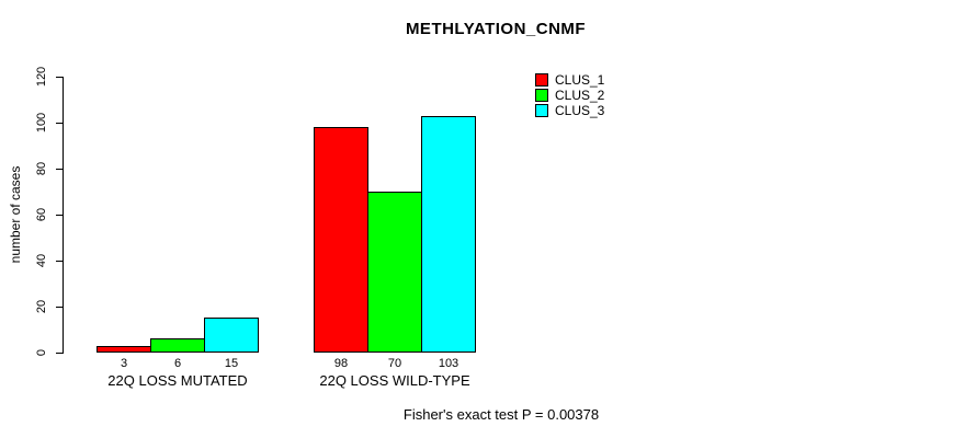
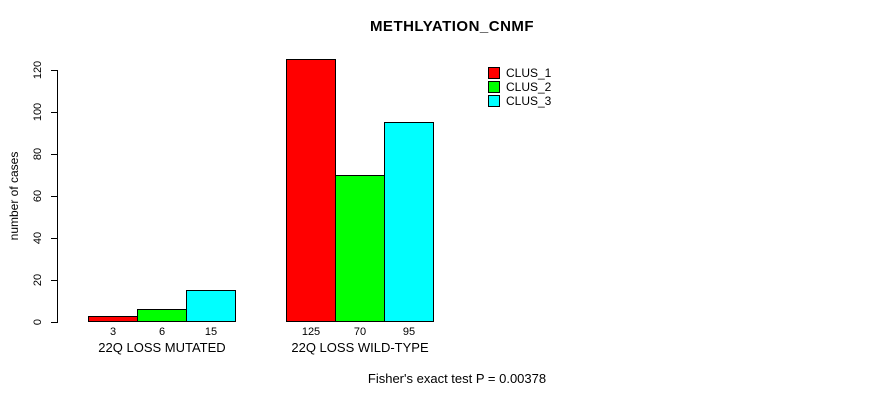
CLUS_1/22Q LOSS WILD-TYPE: 98 -> 125
CLUS_3/22Q LOSS WILD-TYPE: 103 -> 95
